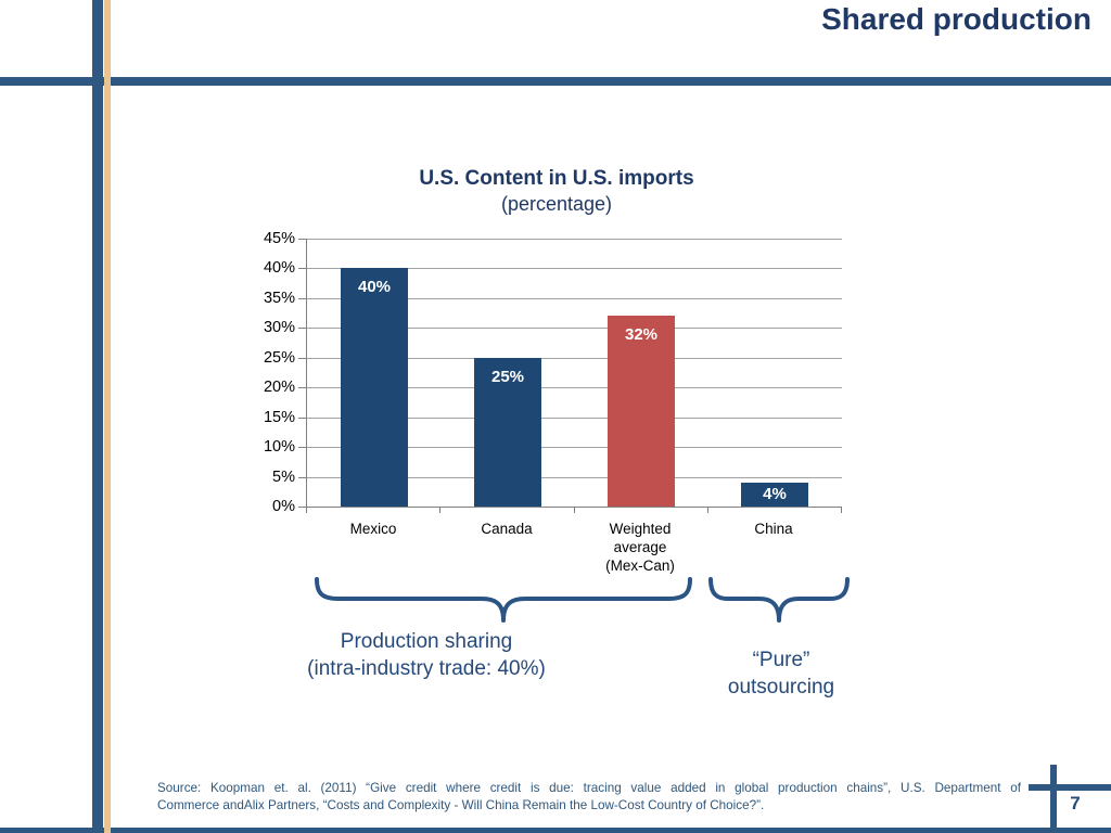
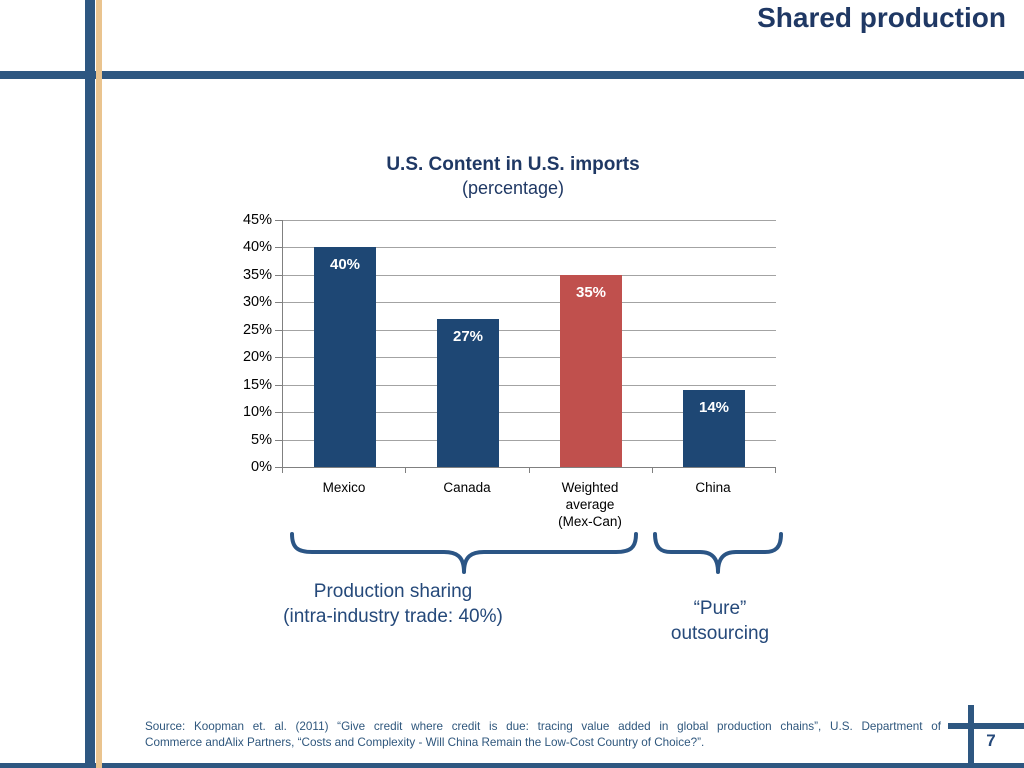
Canada: 25% -> 27%
Weighted average (Mex-Can): 32% -> 35%
China: 4% -> 14%
